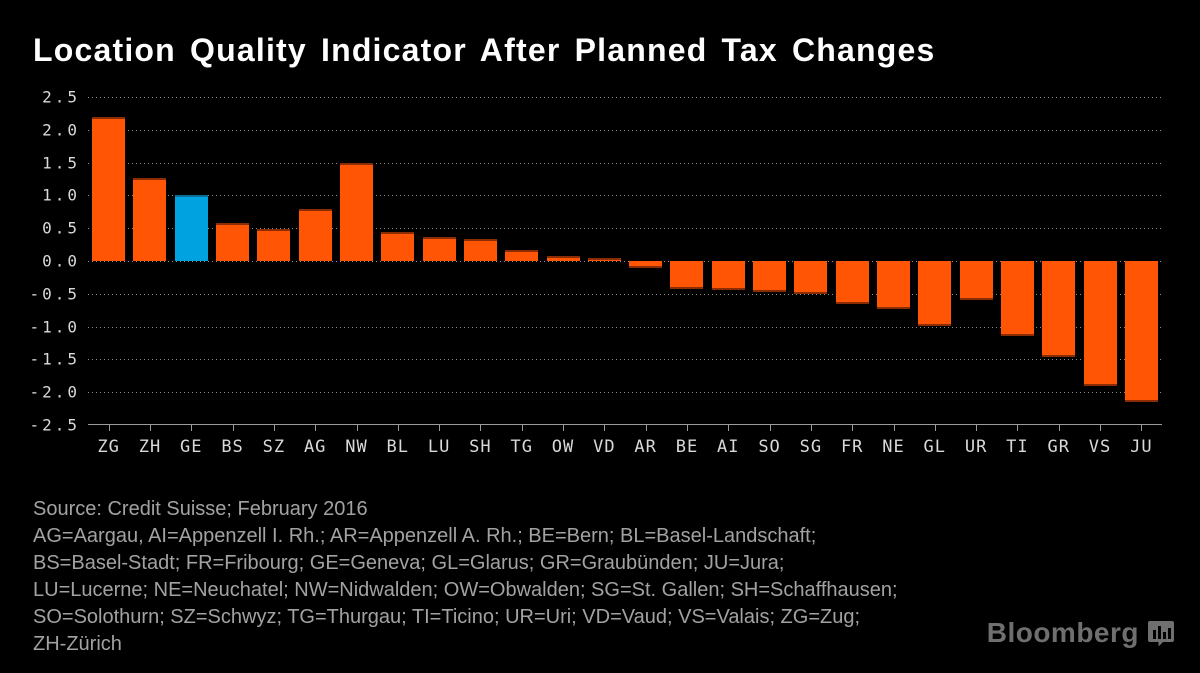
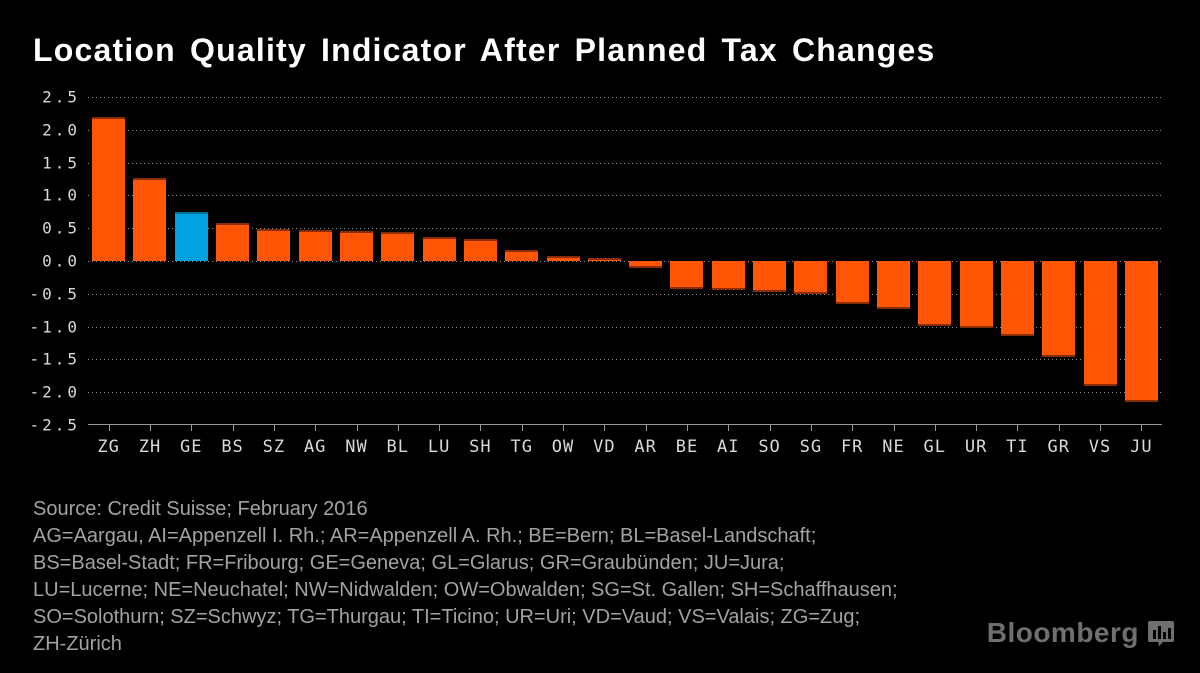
GE: 1.0 -> 0.8
AG: 0.8 -> 0.5
NW: 1.5 -> 0.5
UR: -0.6 -> -1.0
